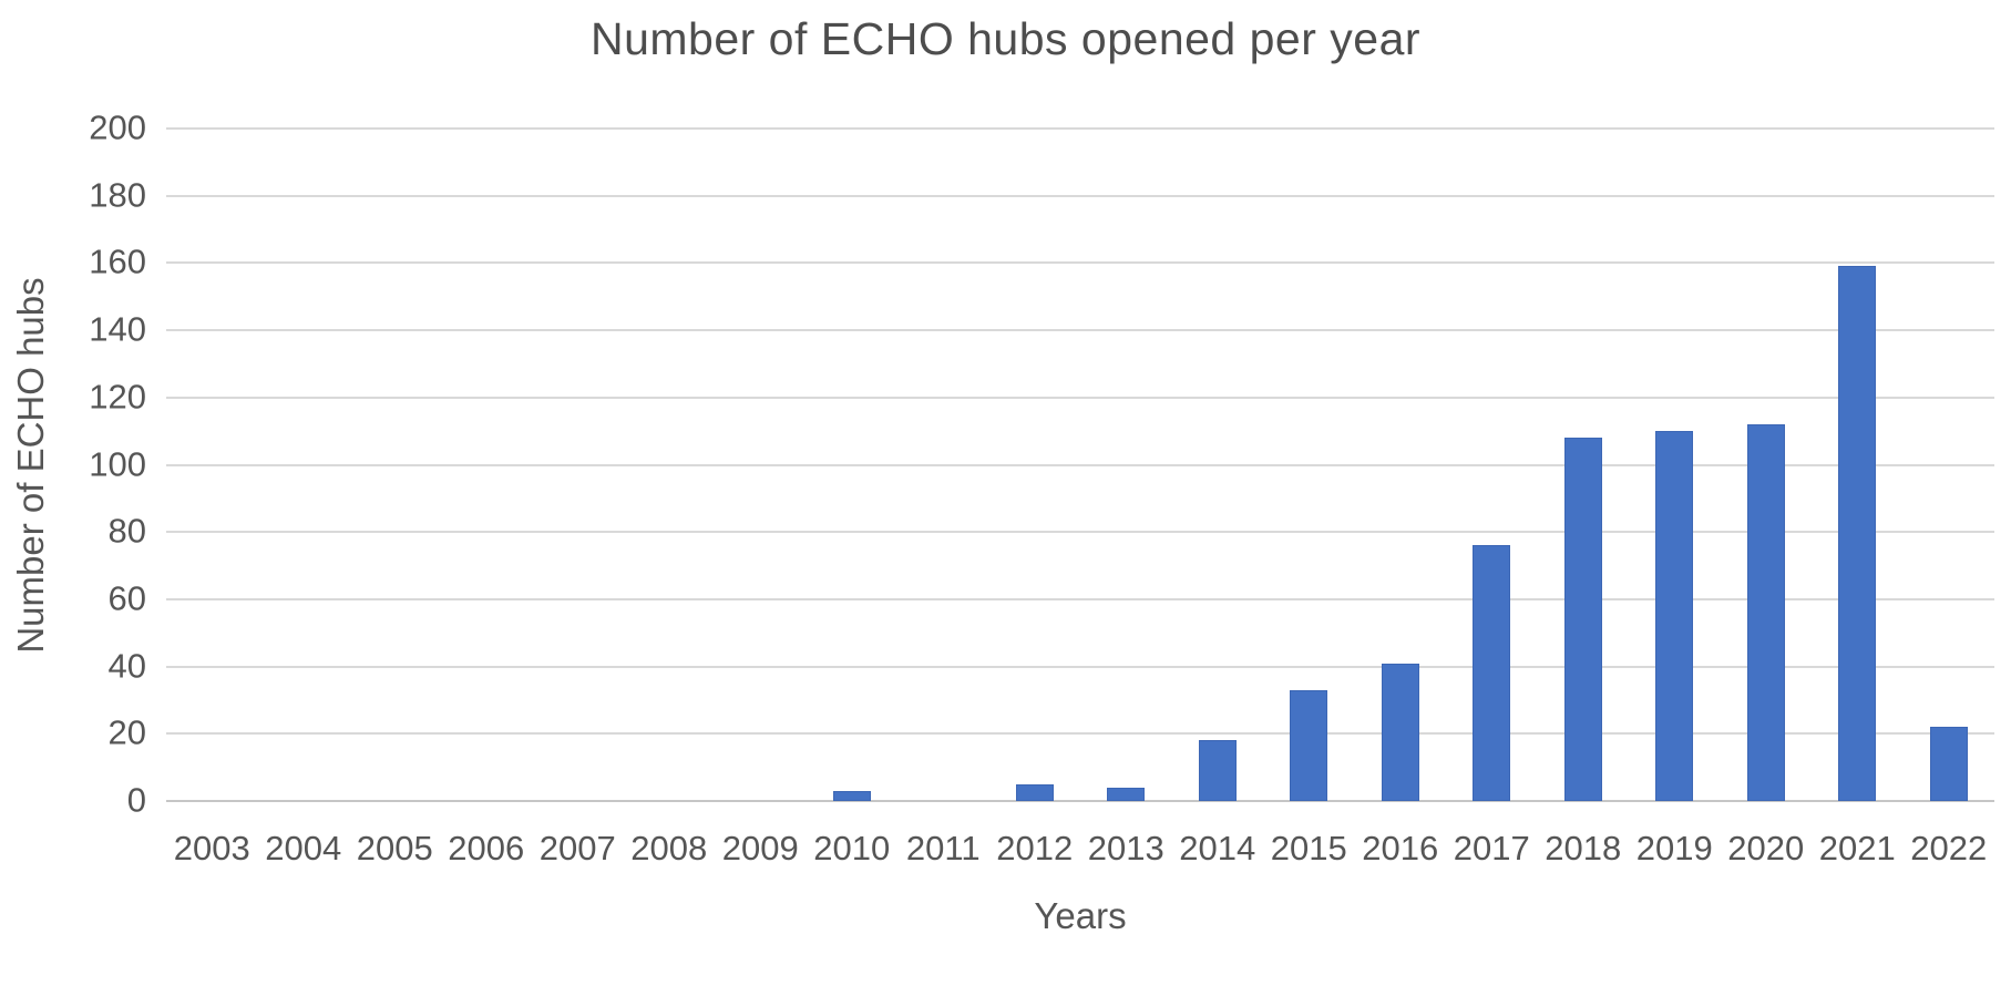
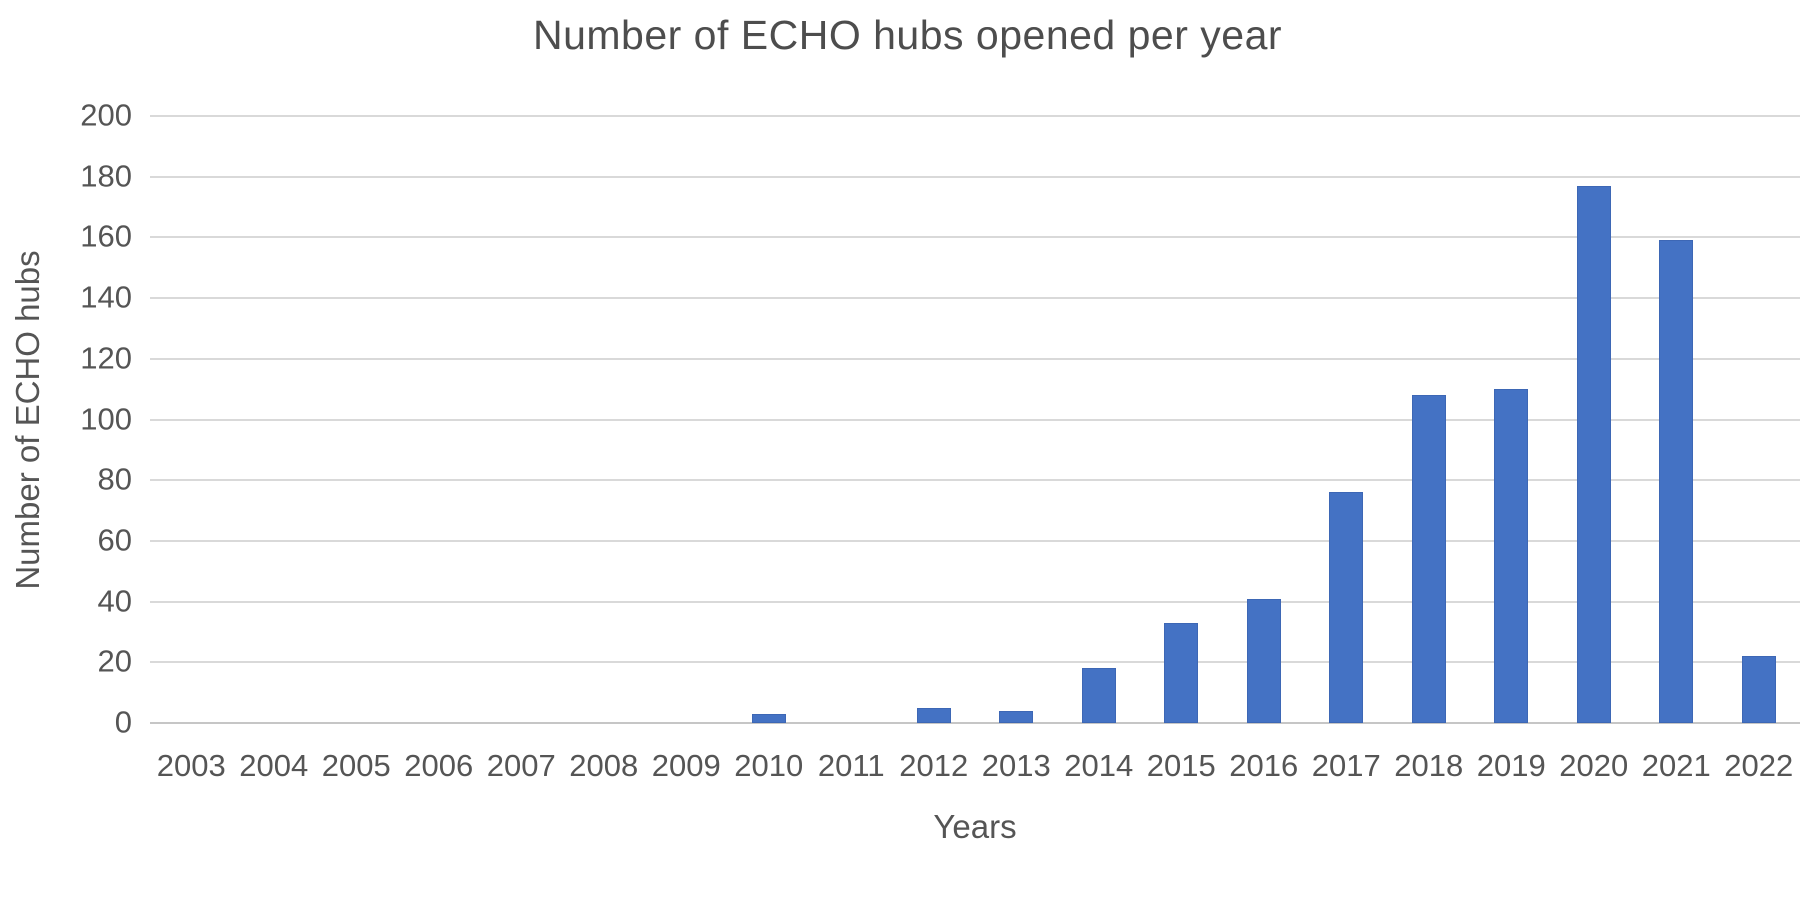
2020: 112 -> 177
